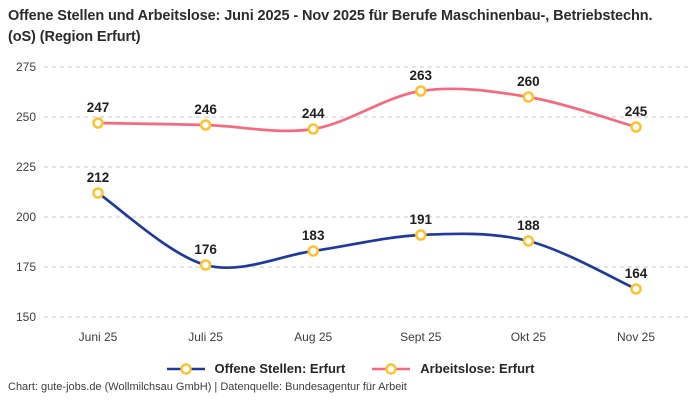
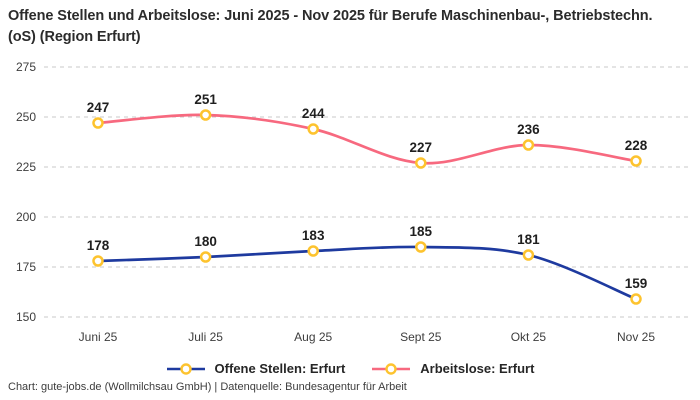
Offene Stellen: Erfurt/Juni 25: 212 -> 178
Offene Stellen: Erfurt/Juli 25: 176 -> 180
Arbeitslose: Erfurt/Juli 25: 246 -> 251
Offene Stellen: Erfurt/Sept 25: 191 -> 185
Arbeitslose: Erfurt/Sept 25: 263 -> 227
Offene Stellen: Erfurt/Okt 25: 188 -> 181
Arbeitslose: Erfurt/Okt 25: 260 -> 236
Offene Stellen: Erfurt/Nov 25: 164 -> 159
Arbeitslose: Erfurt/Nov 25: 245 -> 228
